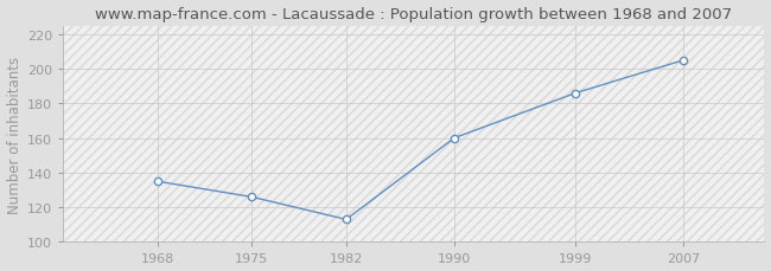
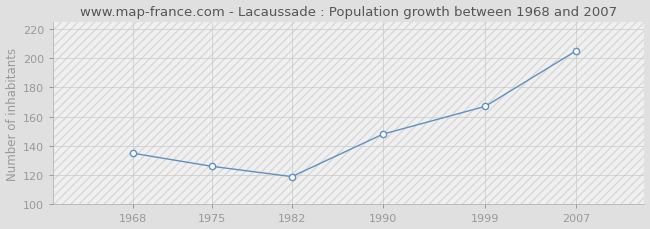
1982: 113 -> 119
1990: 160 -> 148
1999: 186 -> 167
